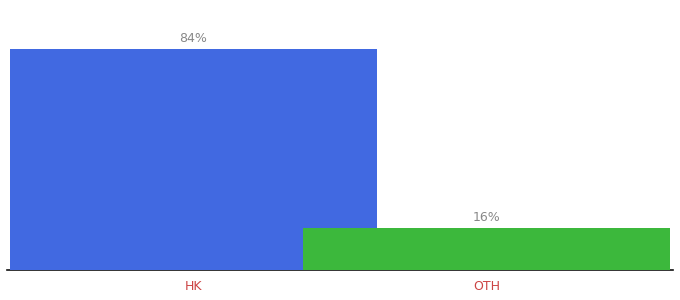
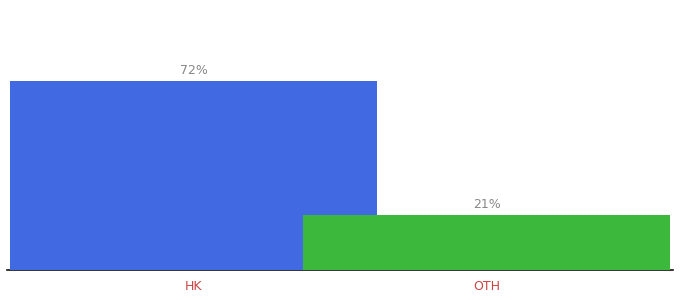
HK: 84% -> 72%
OTH: 16% -> 21%
